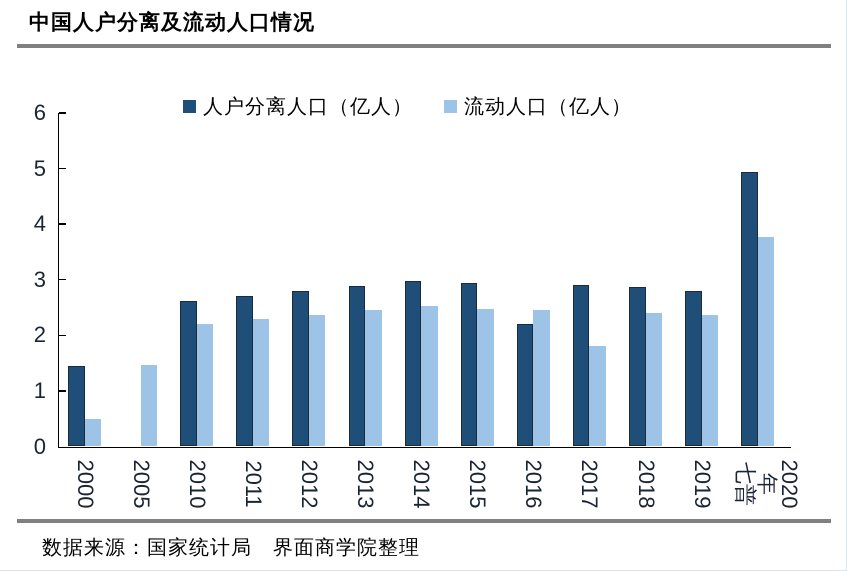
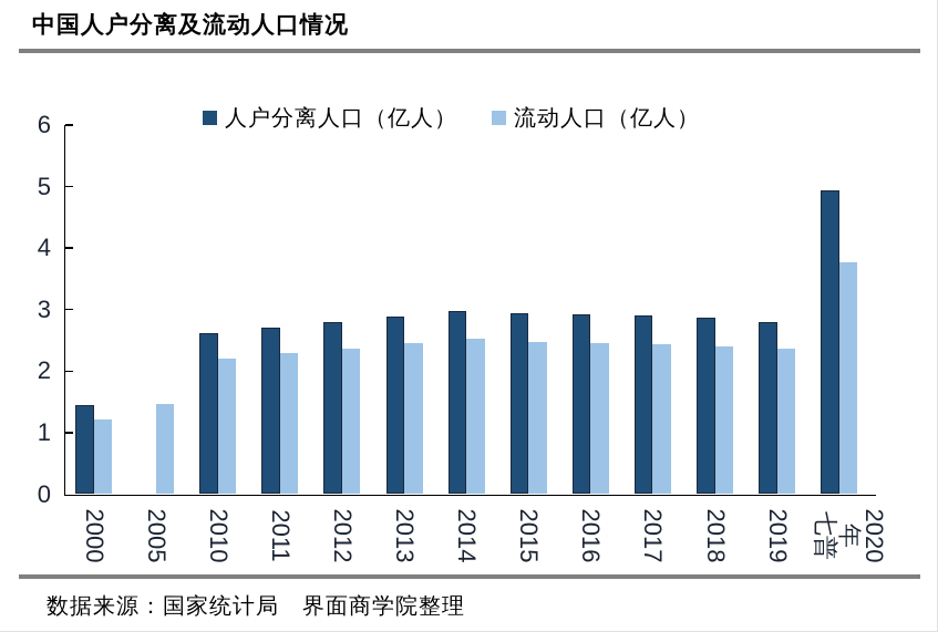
流动人口（亿人）/2000: 0.5 -> 1.2
人户分离人口（亿人）/2016: 2.2 -> 2.9
流动人口（亿人）/2017: 1.8 -> 2.4
